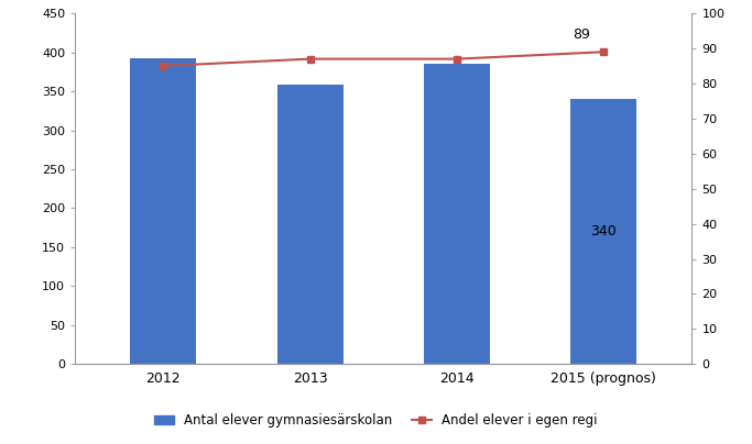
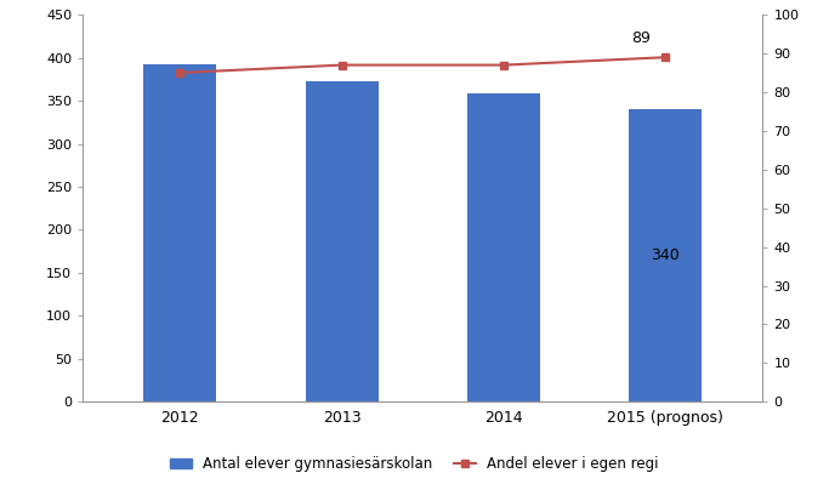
Antal elever gymnasiesärskolan/2013: 358 -> 373
Antal elever gymnasiesärskolan/2014: 386 -> 358
